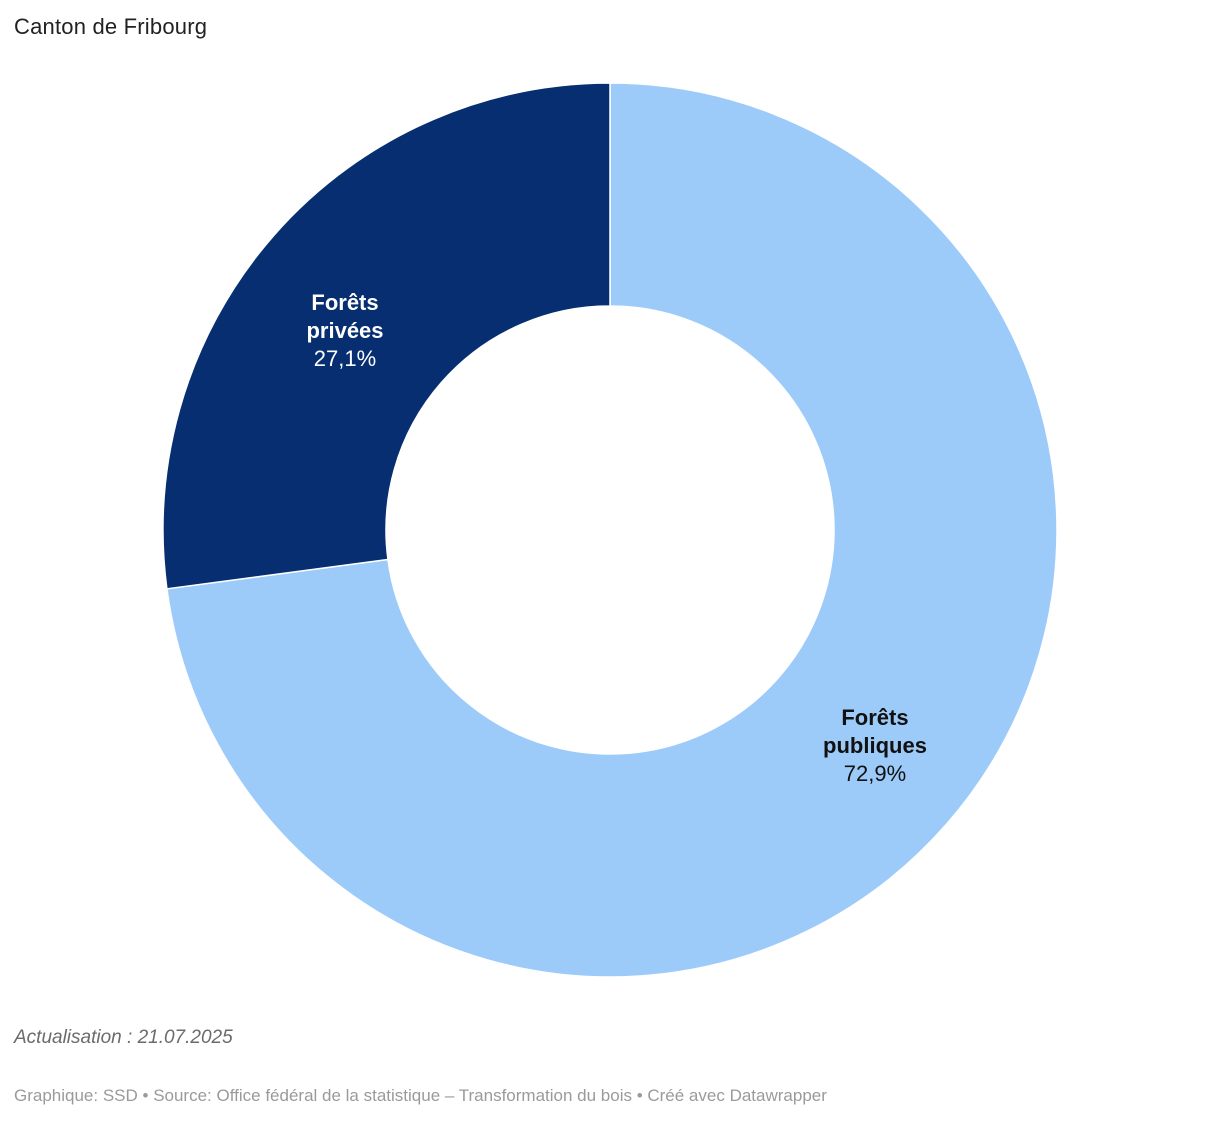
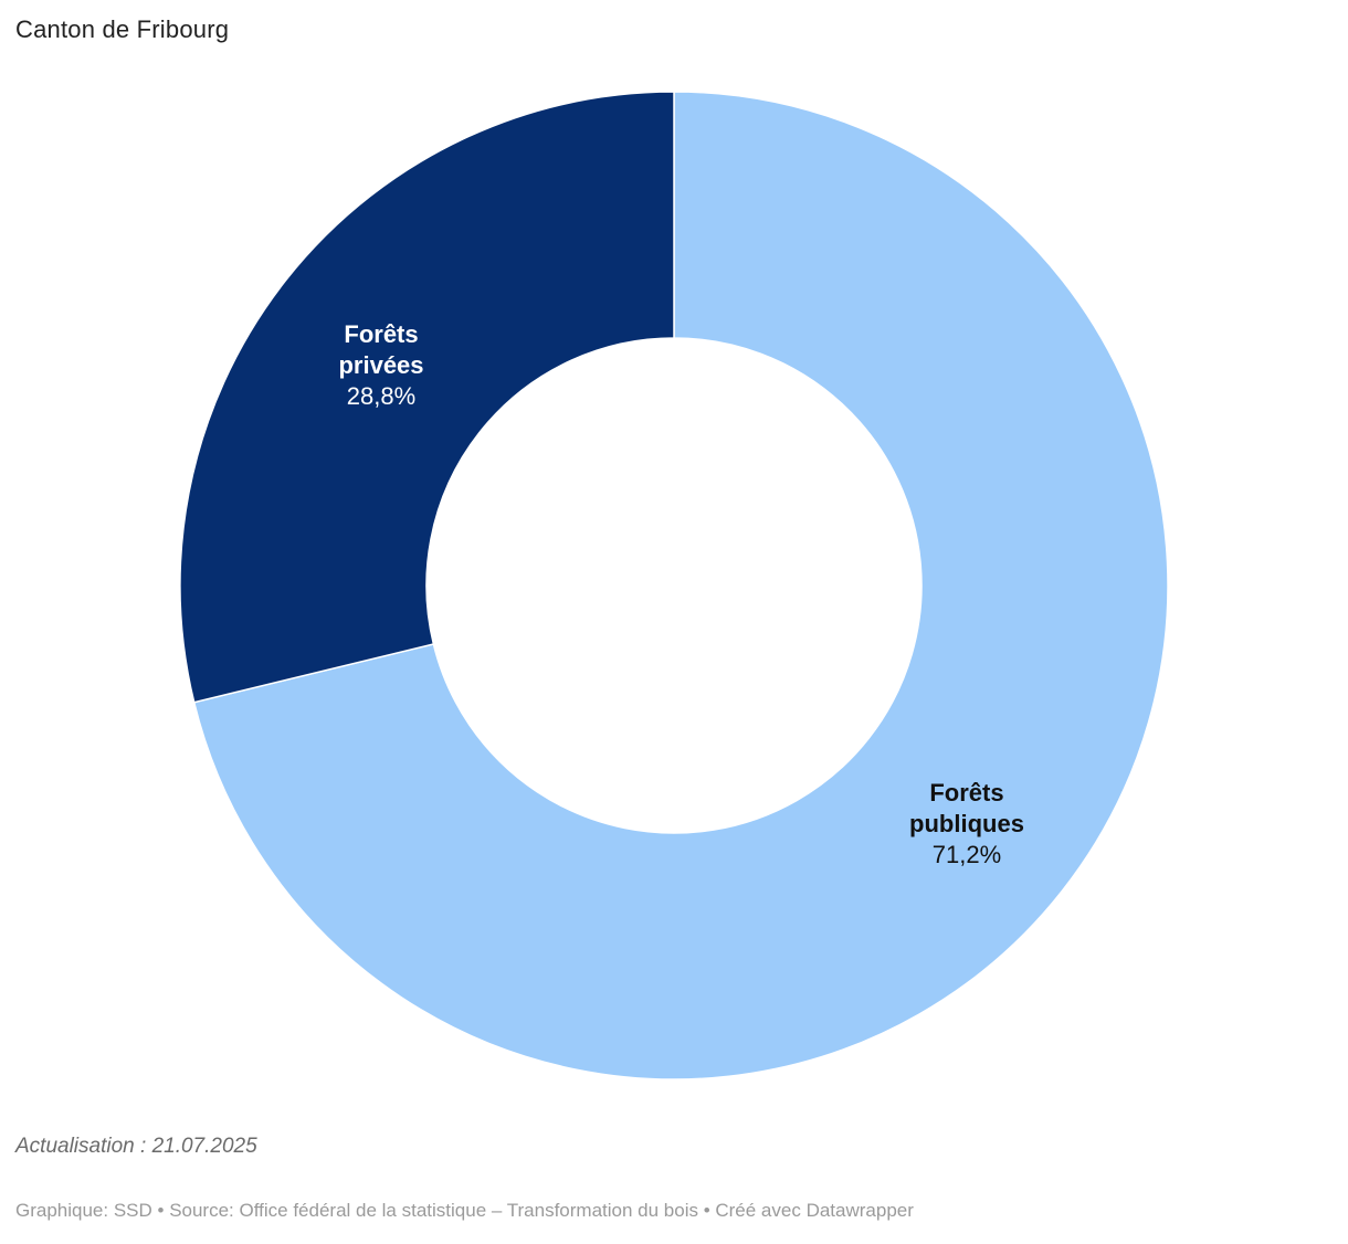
Forêts publiques: 72,9% -> 71,2%
Forêts privées: 27,1% -> 28,8%
